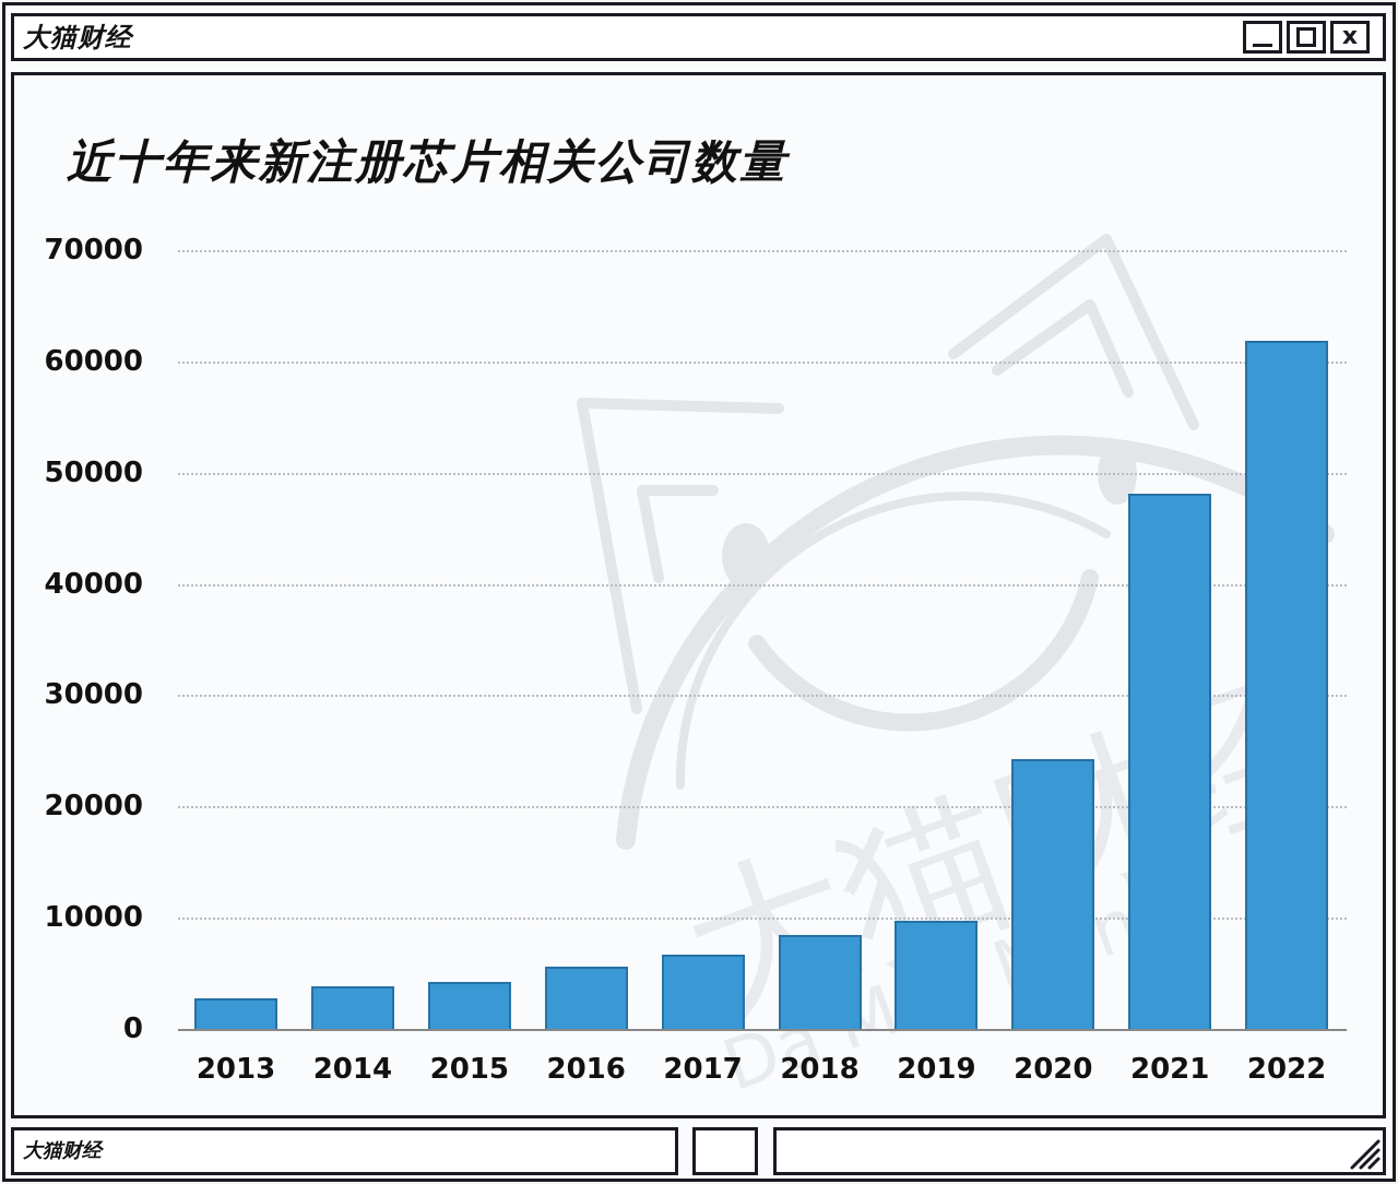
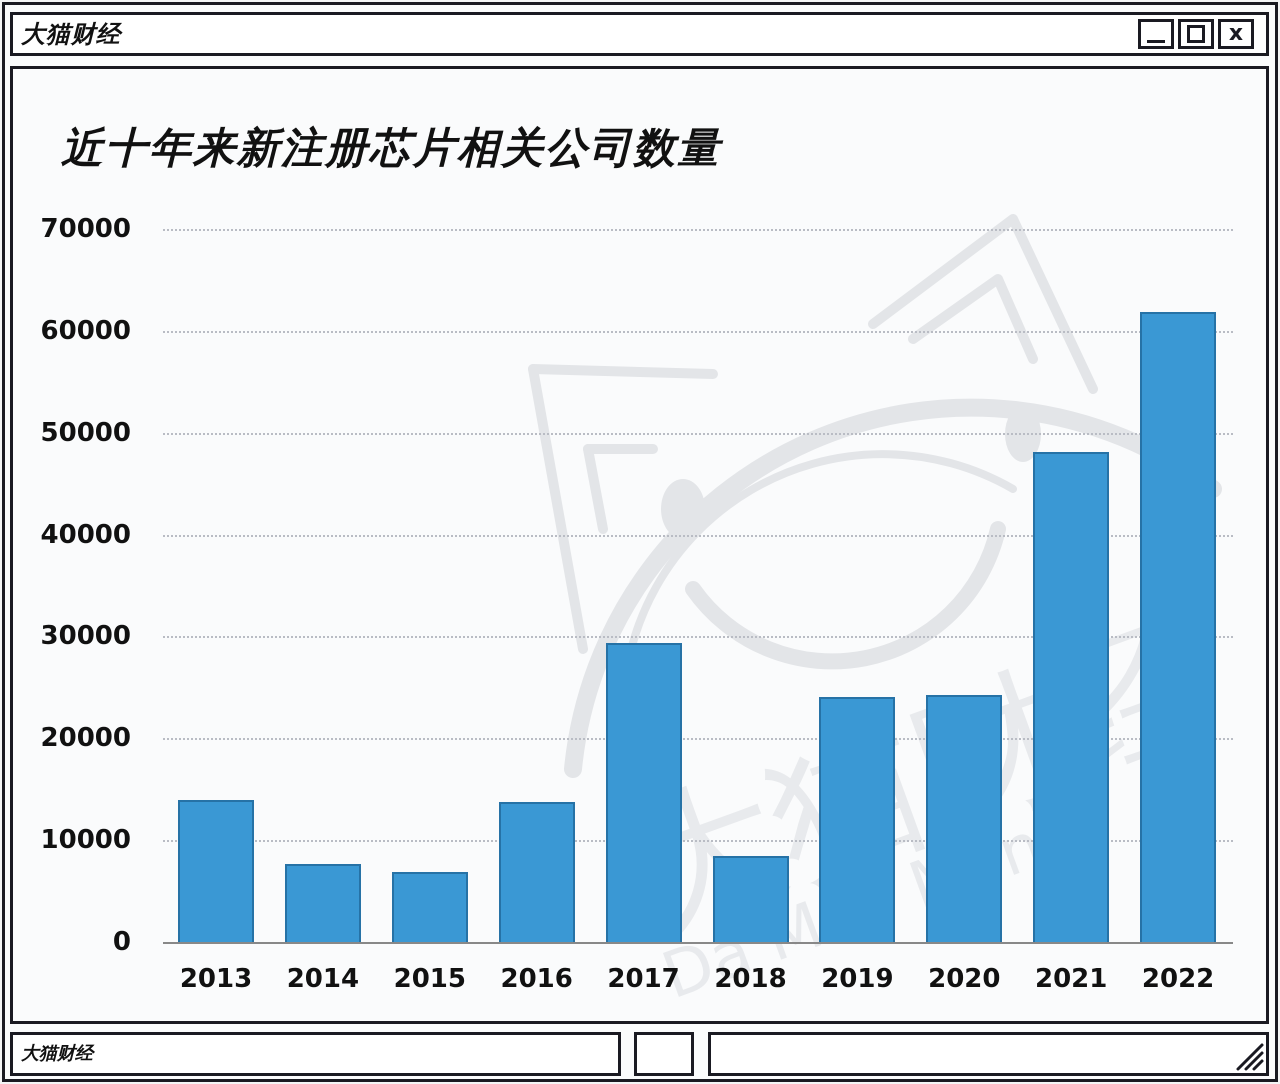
2013: 2800 -> 13900
2014: 3800 -> 7700
2015: 4200 -> 6900
2016: 5600 -> 13700
2017: 6700 -> 29400
2019: 9700 -> 24100
